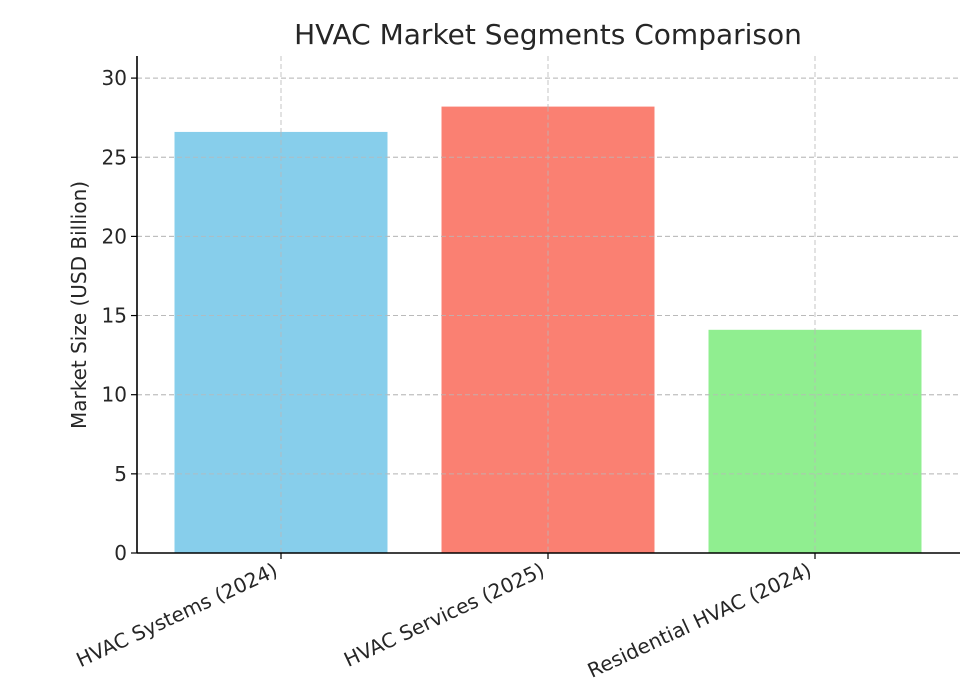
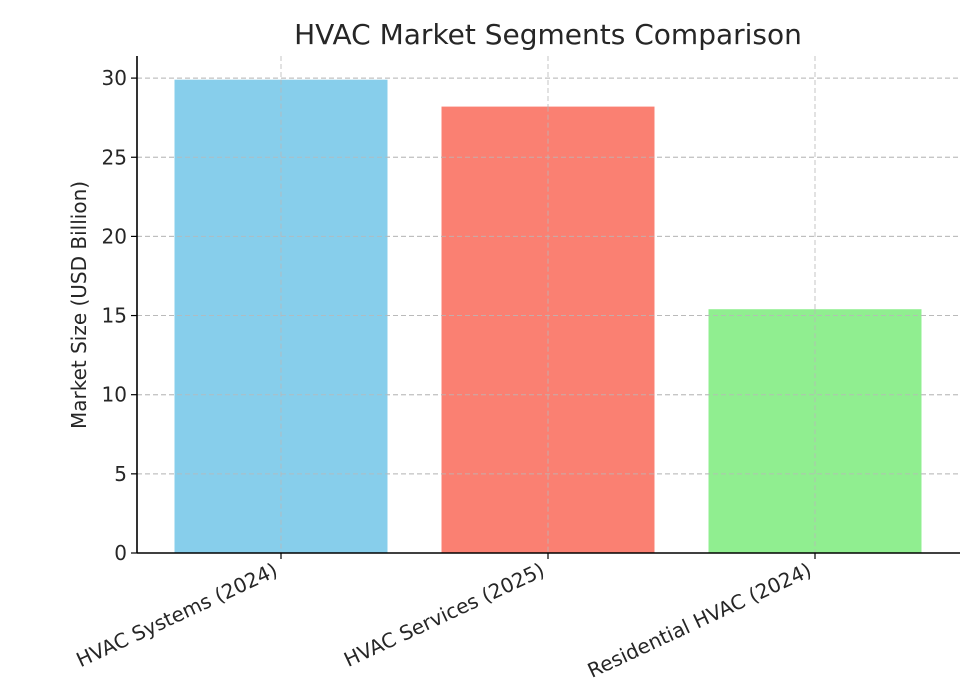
HVAC Systems (2024): 26.6 -> 29.9
Residential HVAC (2024): 14.1 -> 15.4
